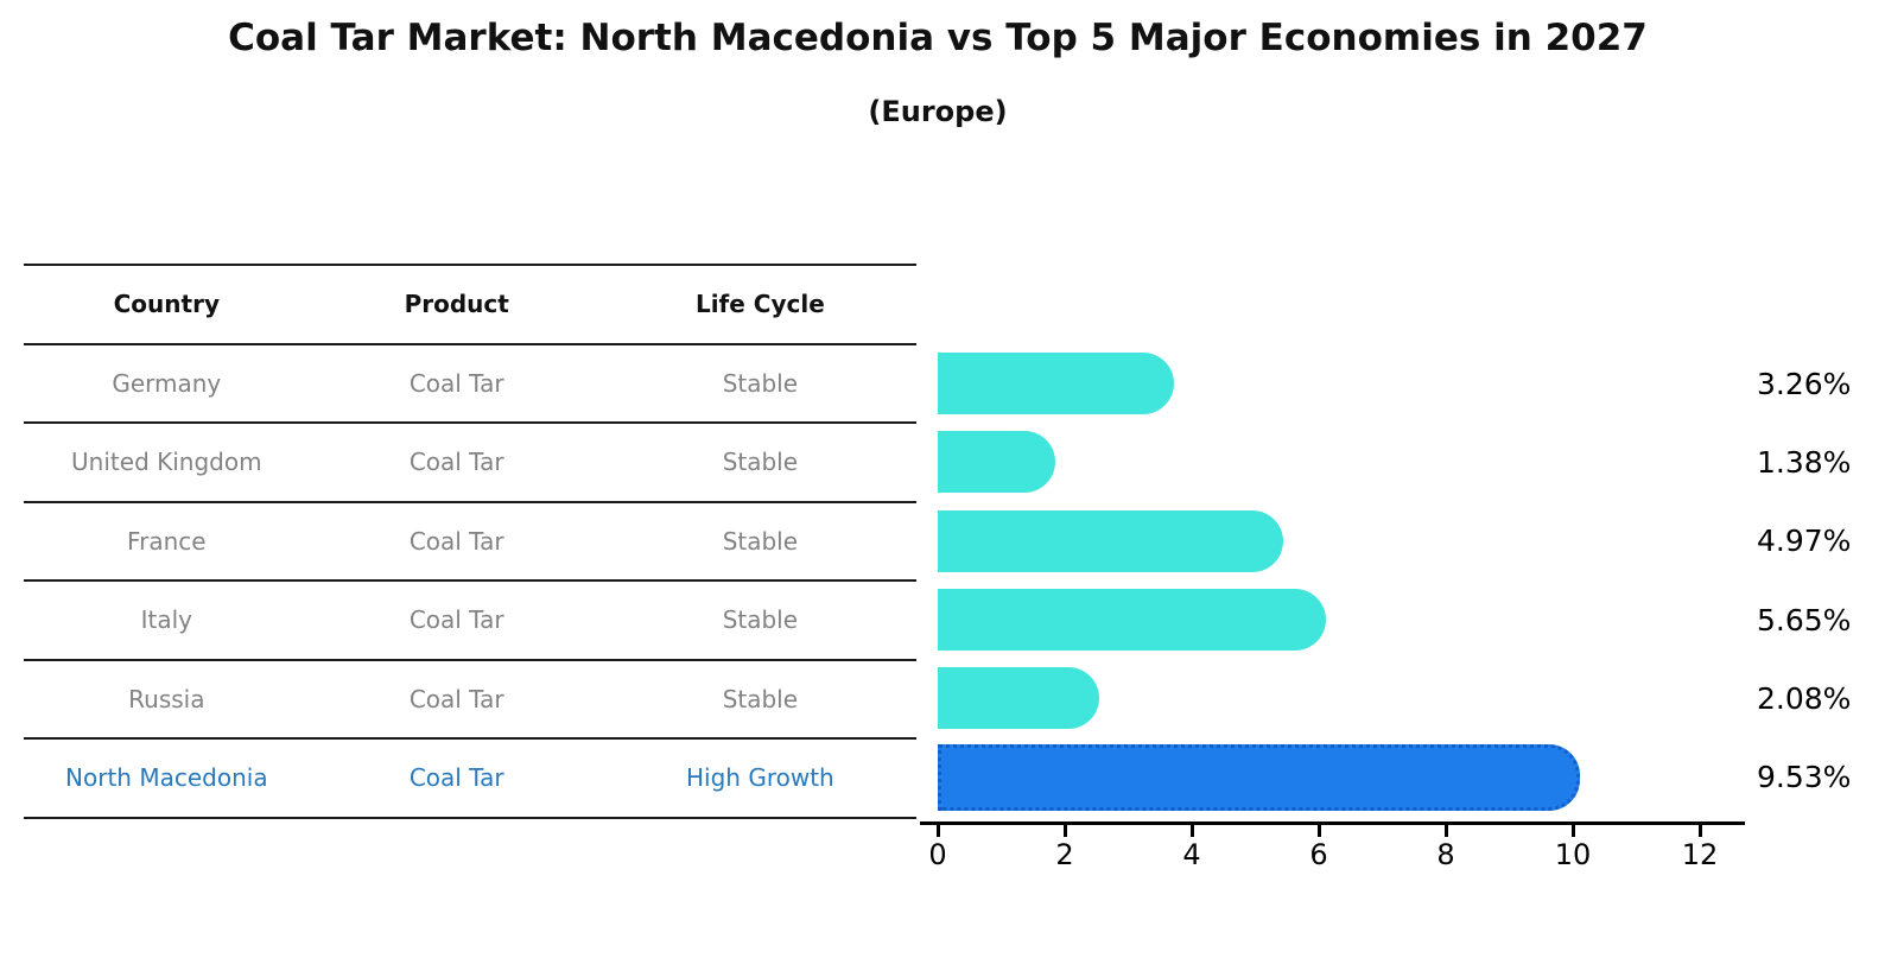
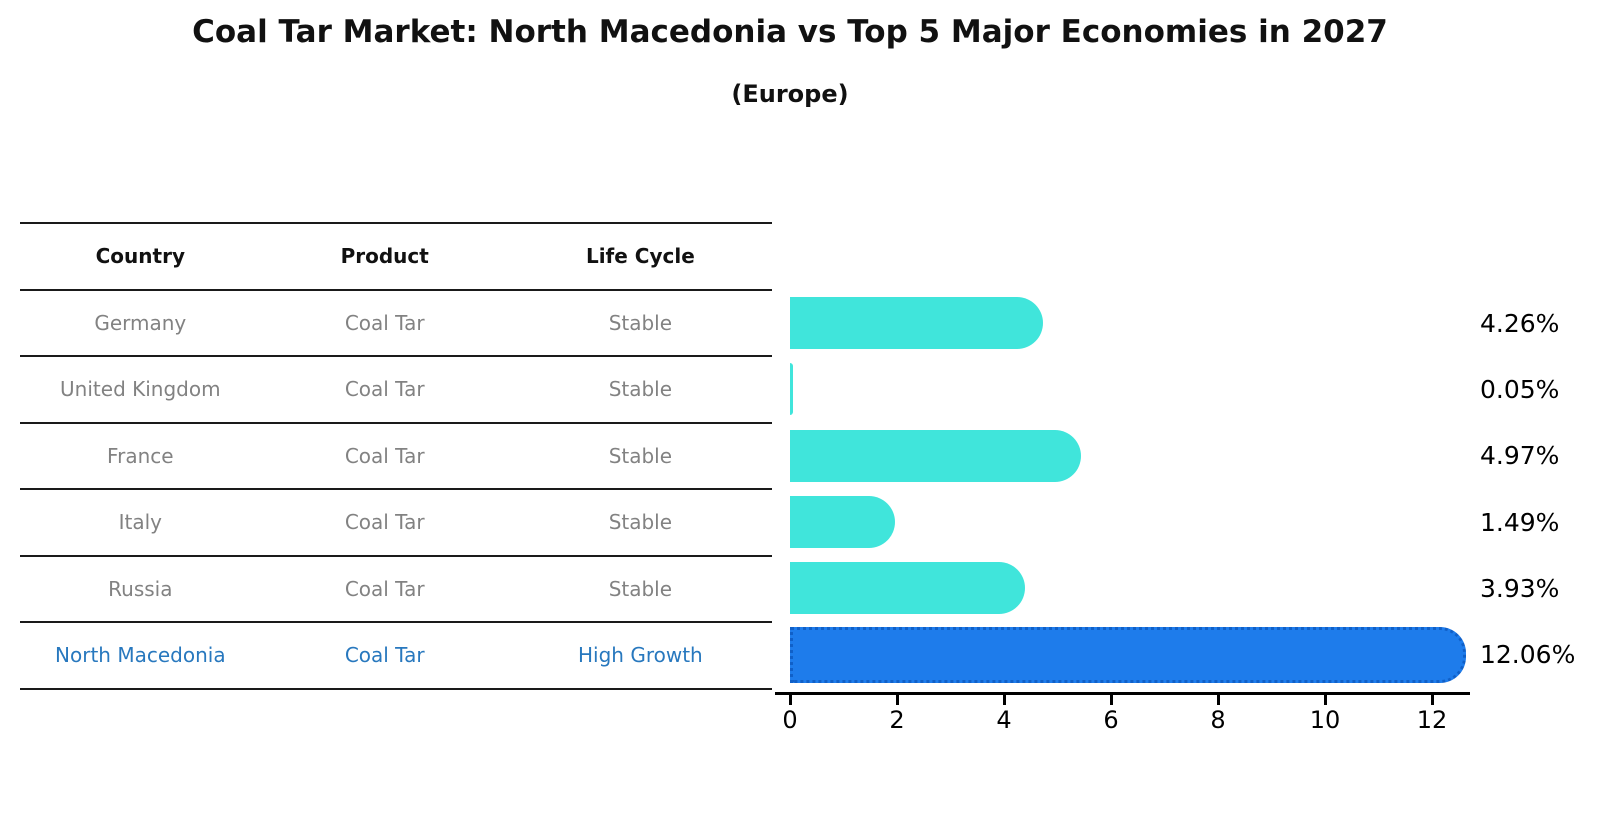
Germany: 3.26% -> 4.26%
United Kingdom: 1.38% -> 0.05%
Italy: 5.65% -> 1.49%
Russia: 2.08% -> 3.93%
North Macedonia: 9.53% -> 12.06%
